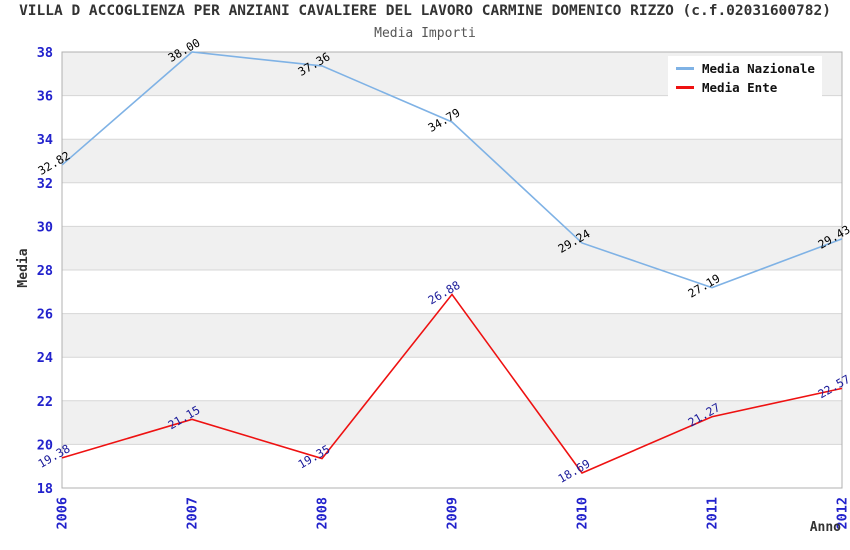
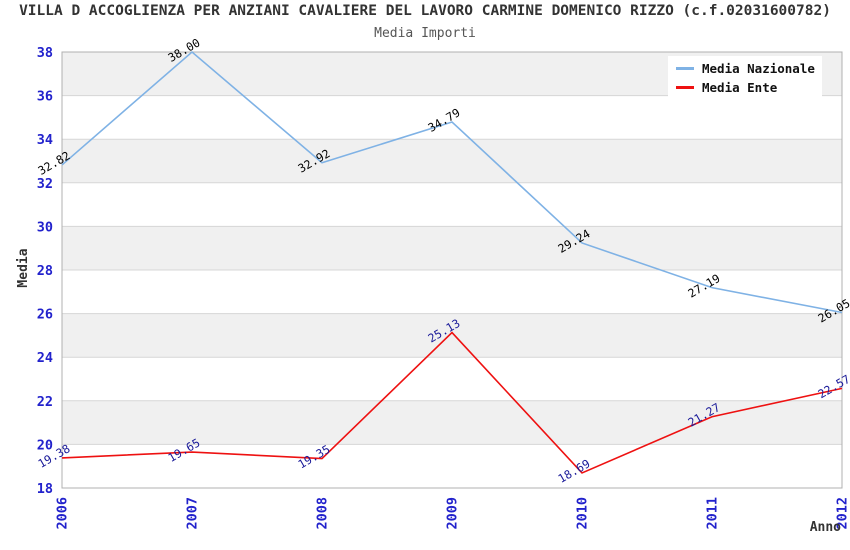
Media Ente/2007: 21.15 -> 19.65
Media Nazionale/2008: 37.36 -> 32.92
Media Ente/2009: 26.88 -> 25.13
Media Nazionale/2012: 29.43 -> 26.05
